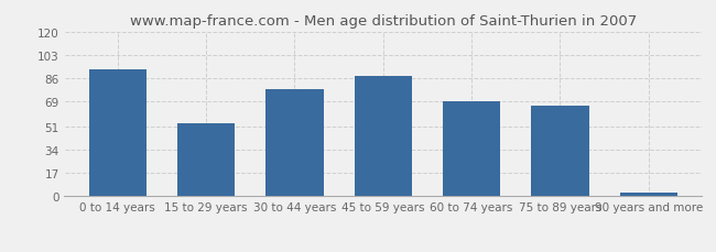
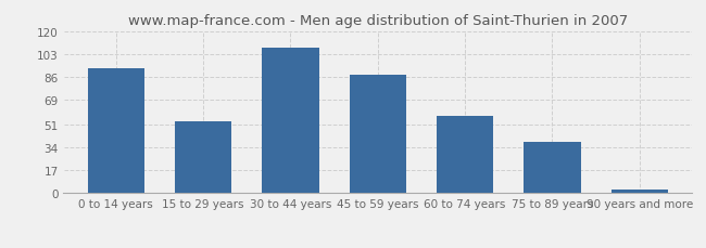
30 to 44 years: 78 -> 108
60 to 74 years: 69 -> 57
75 to 89 years: 66 -> 38
